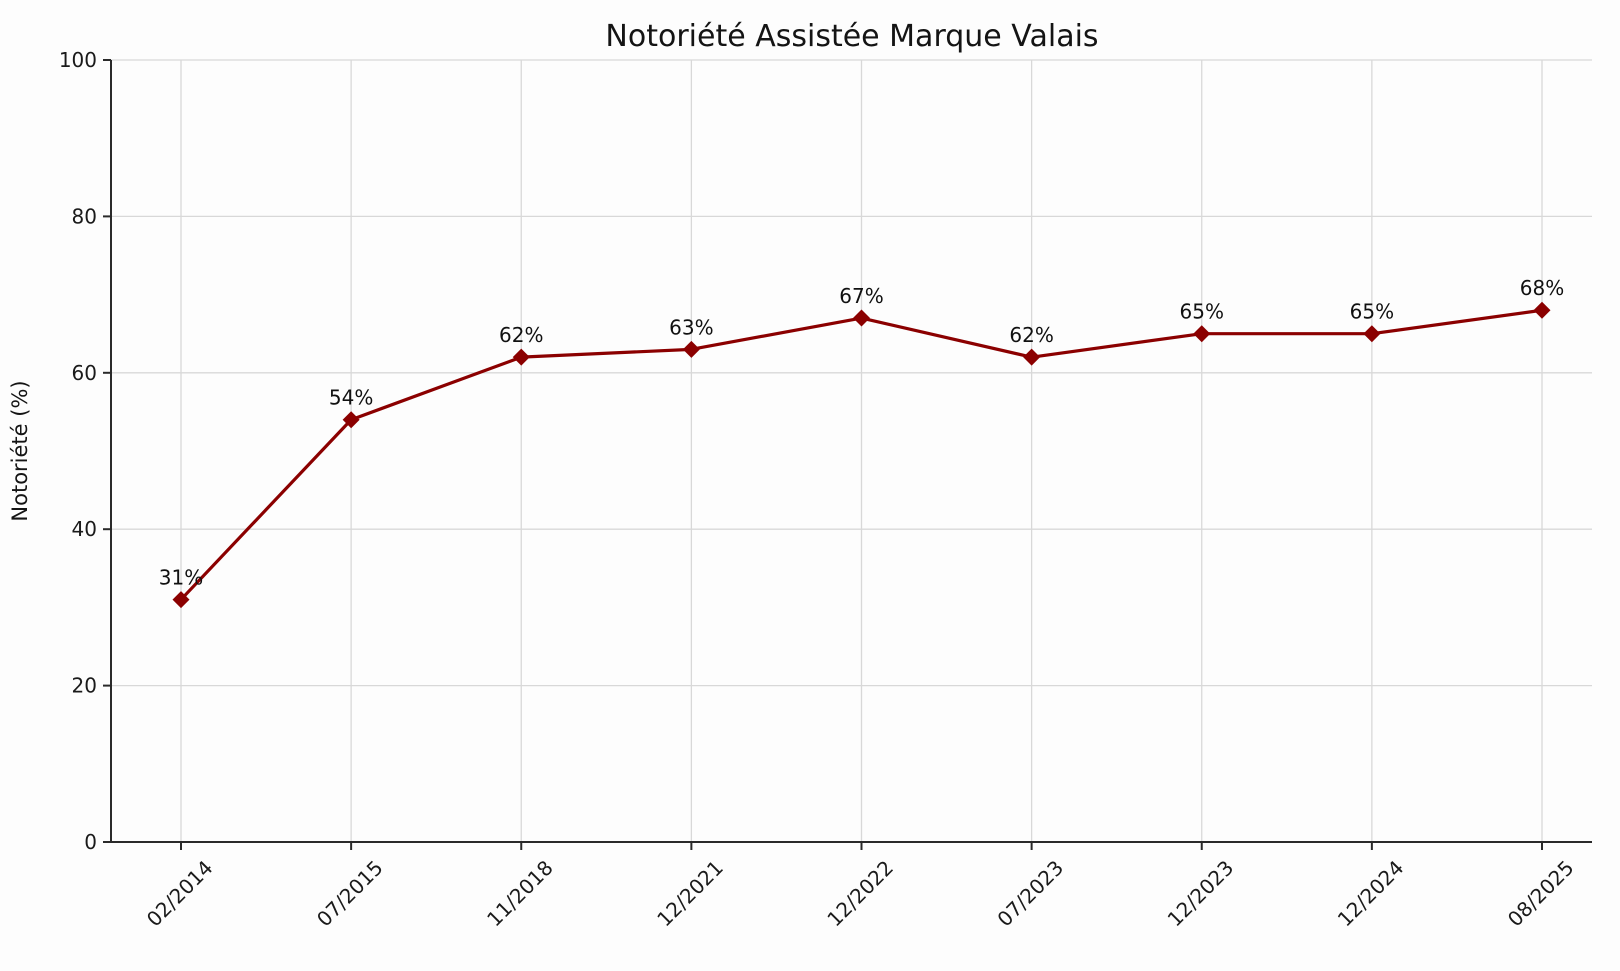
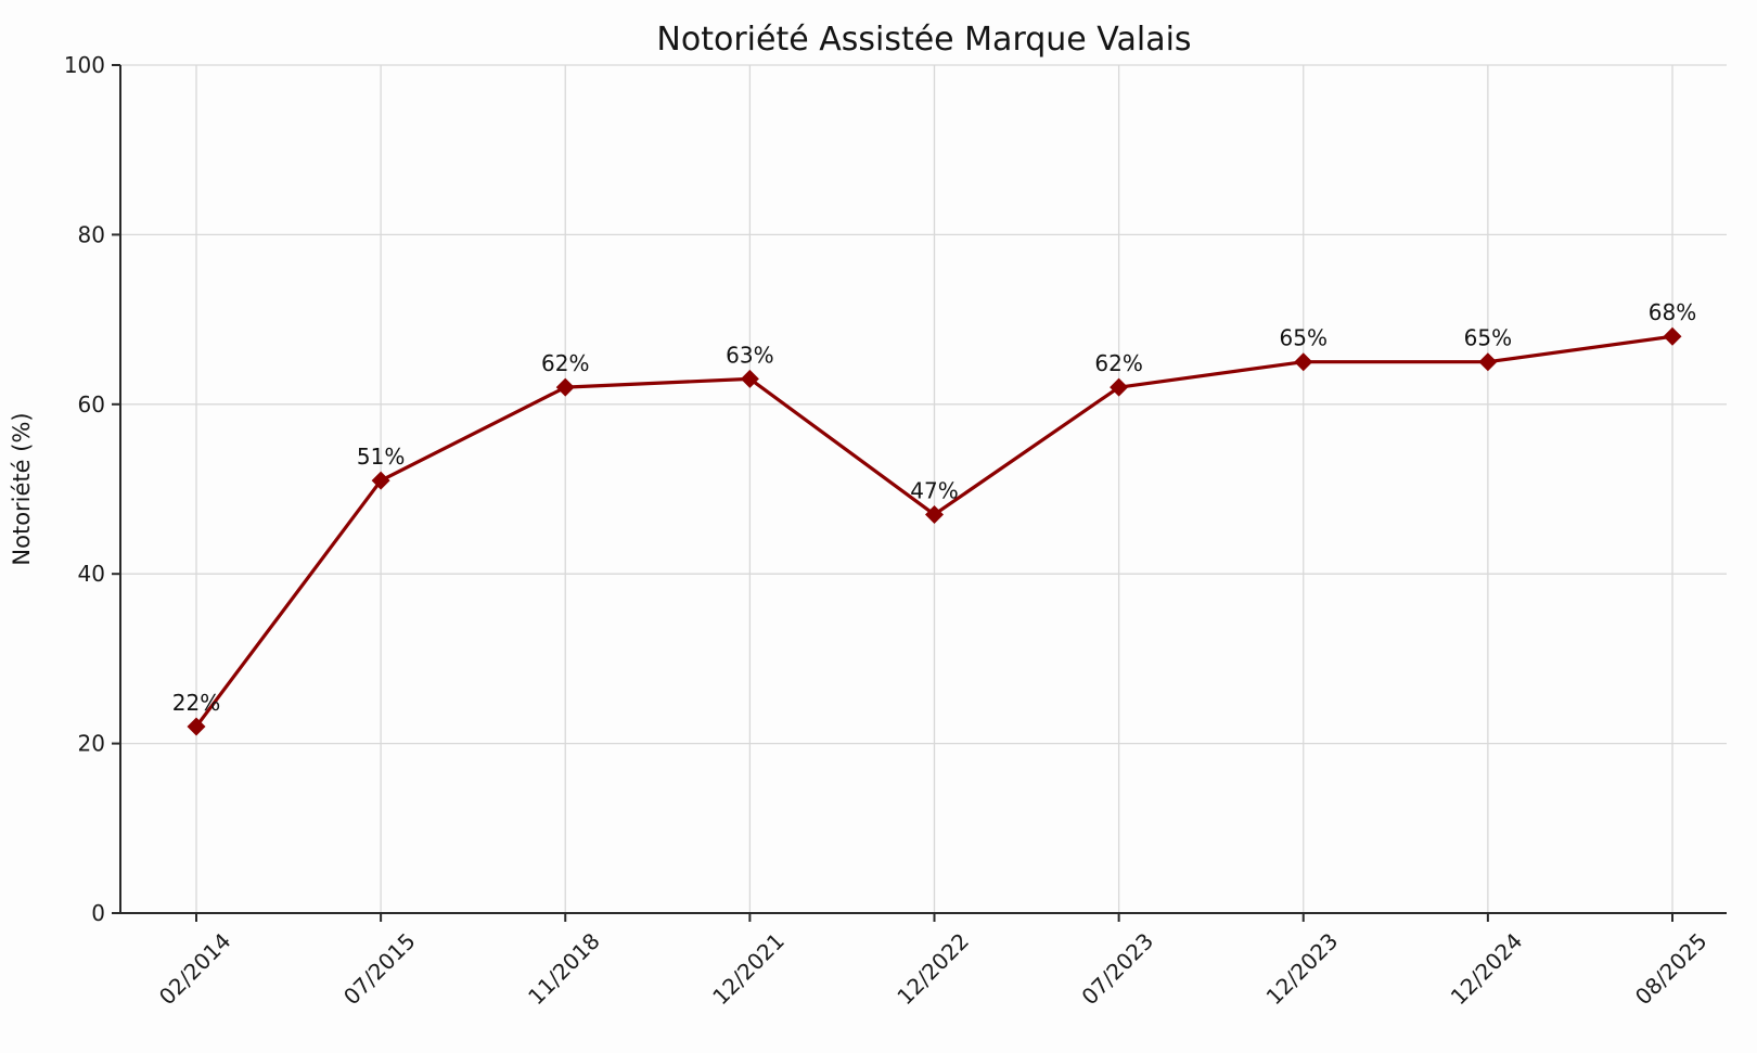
02/2014: 31% -> 22%
07/2015: 54% -> 51%
12/2022: 67% -> 47%
